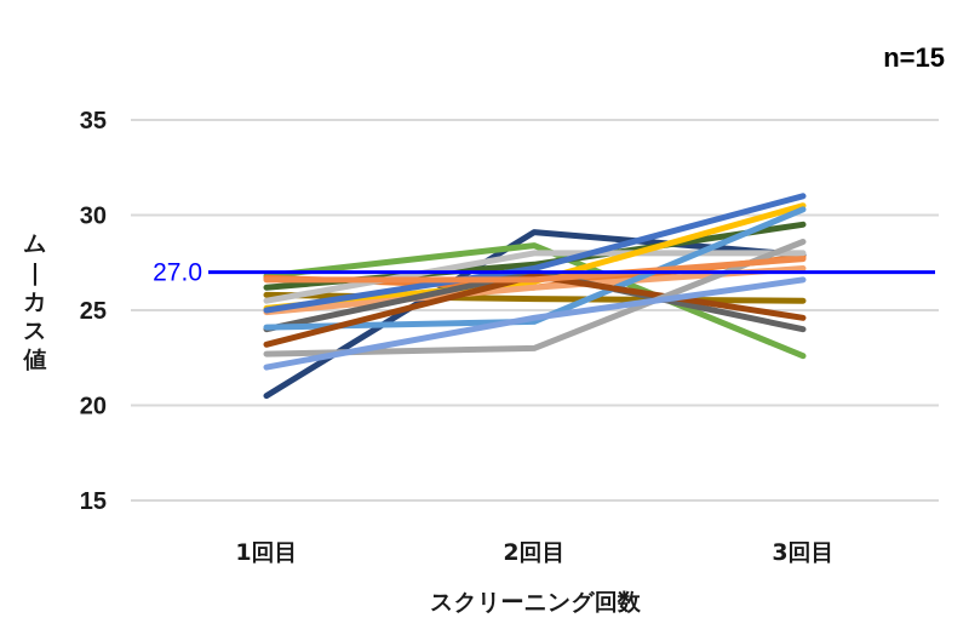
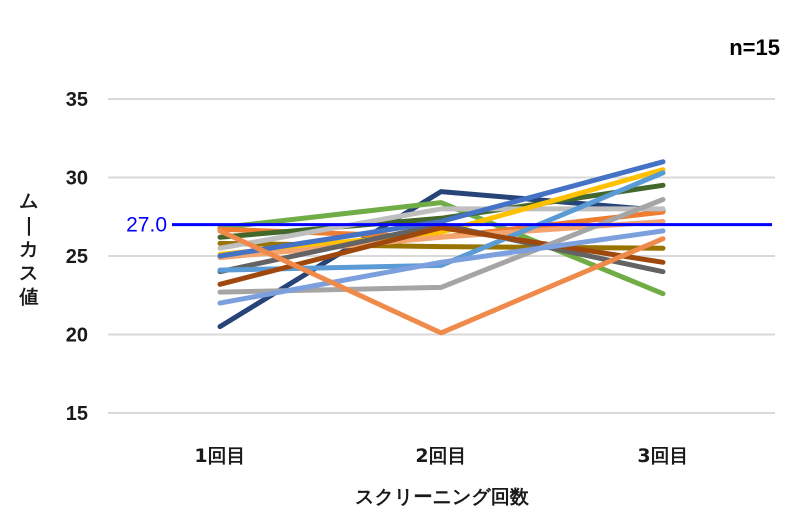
15/2回目: 26.6 -> 20.1
15/3回目: 27.7 -> 26.1
